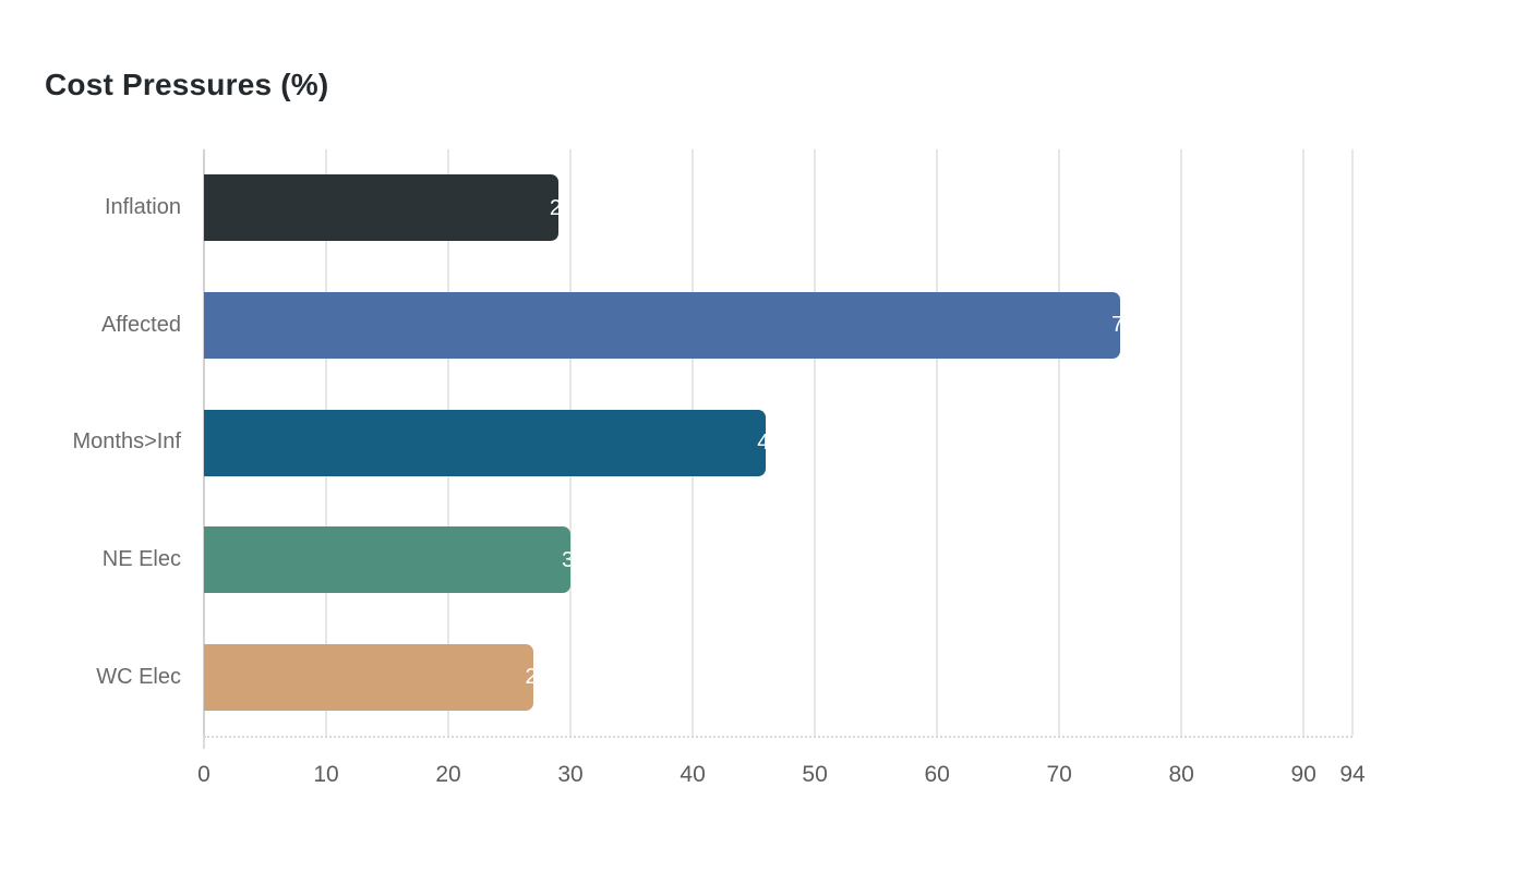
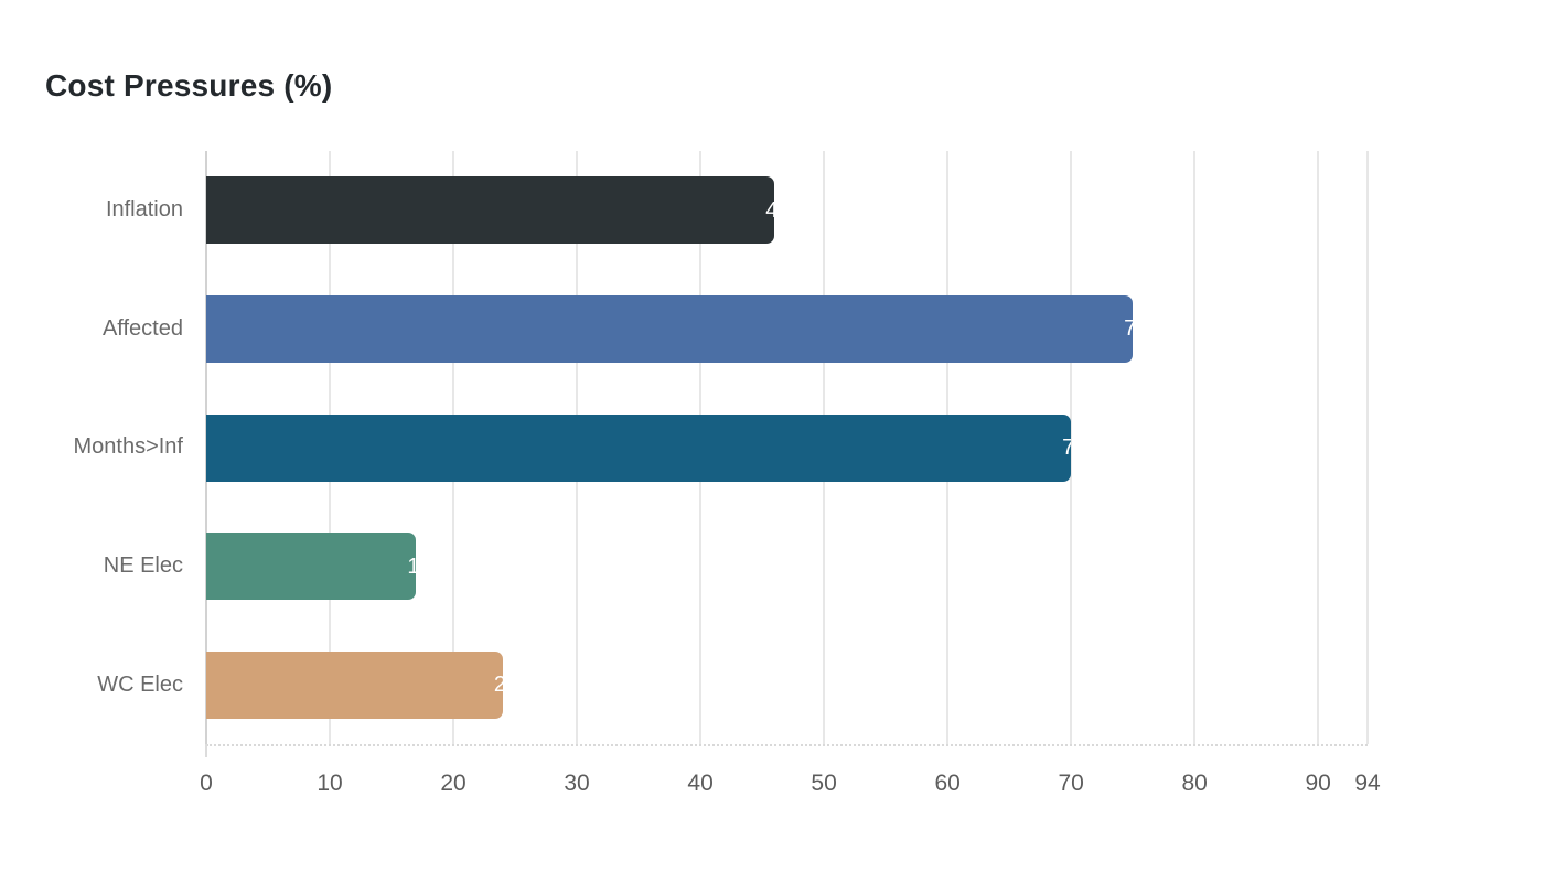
Inflation: 29 -> 46
Months>Inf: 46 -> 70
NE Elec: 30 -> 17
WC Elec: 27 -> 24
